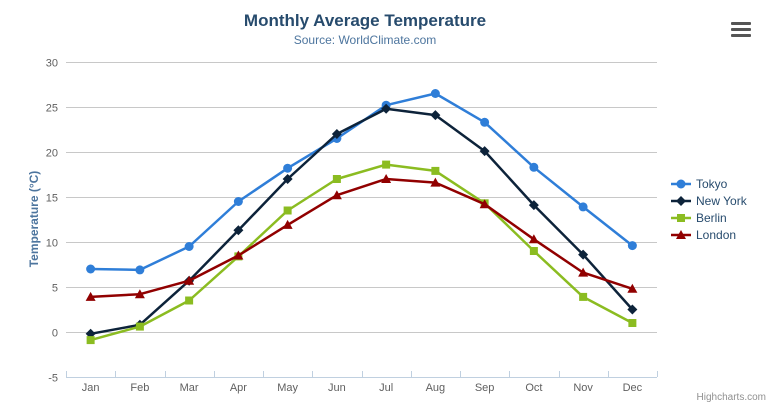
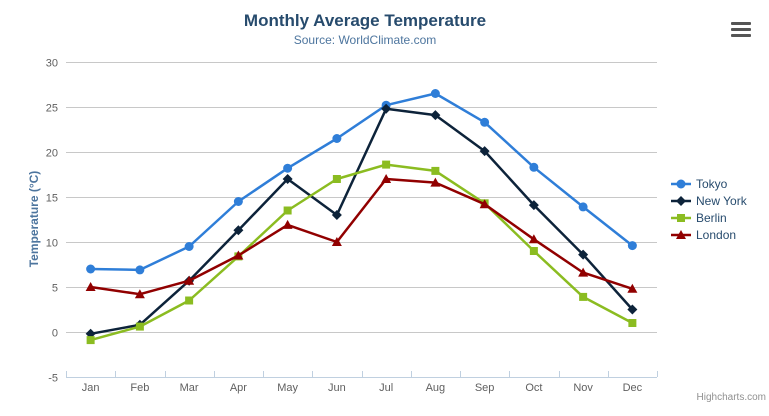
London/Jan: 4 -> 5
New York/Jun: 22 -> 13
London/Jun: 15 -> 10
